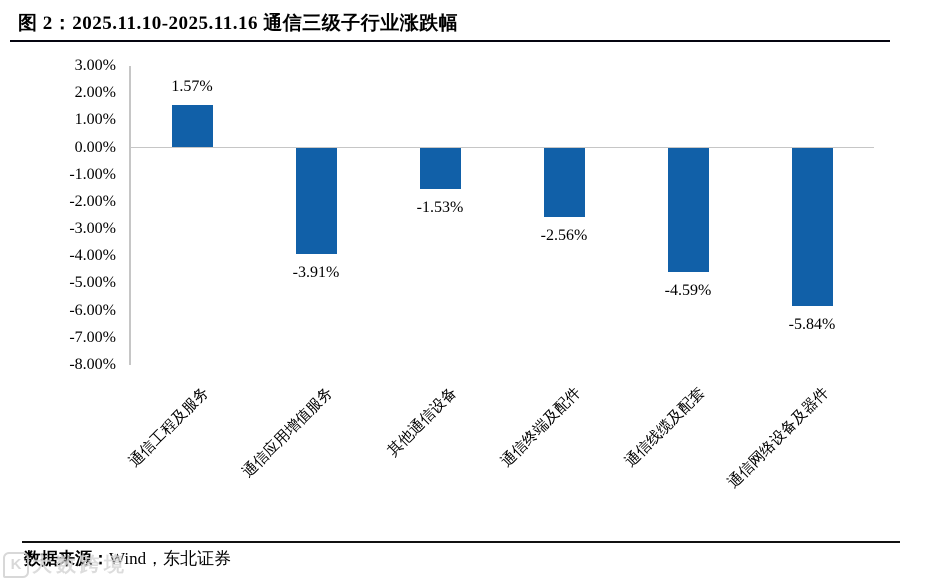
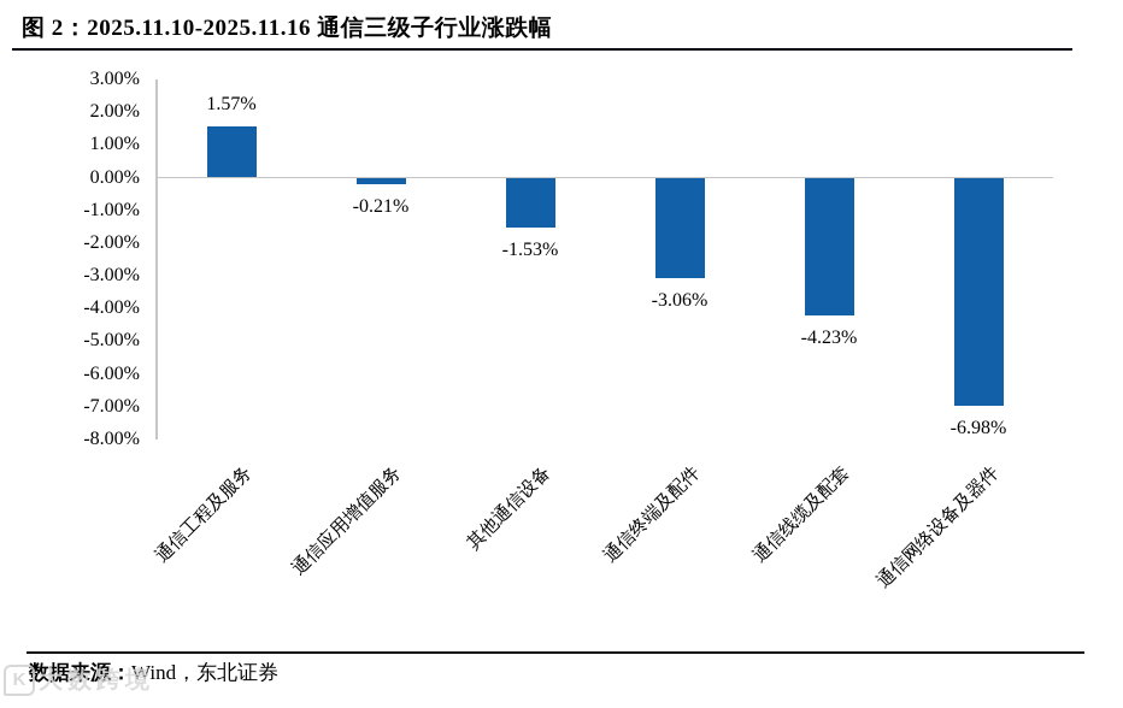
通信应用增值服务: -3.91% -> -0.21%
通信终端及配件: -2.56% -> -3.06%
通信线缆及配套: -4.59% -> -4.23%
通信网络设备及器件: -5.84% -> -6.98%
